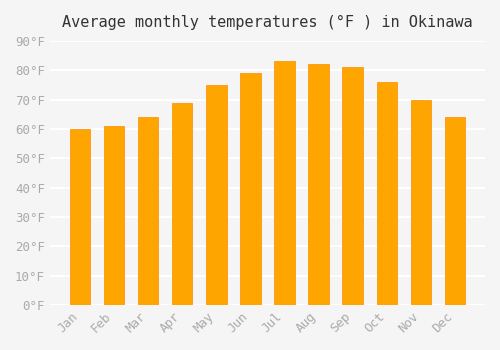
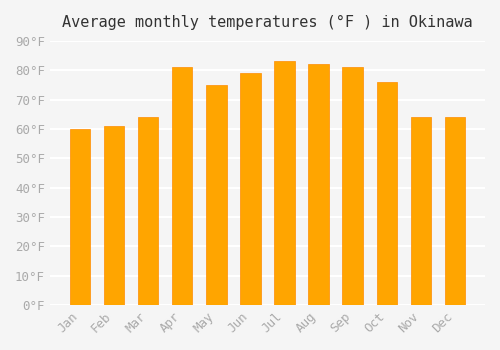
Apr: 69°F -> 81°F
Nov: 70°F -> 64°F
